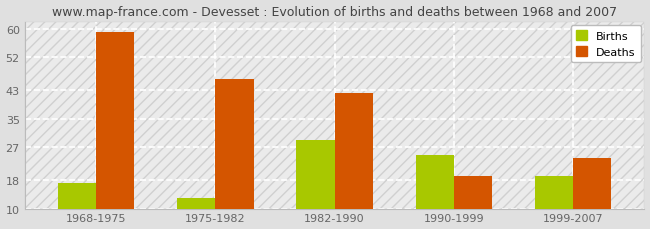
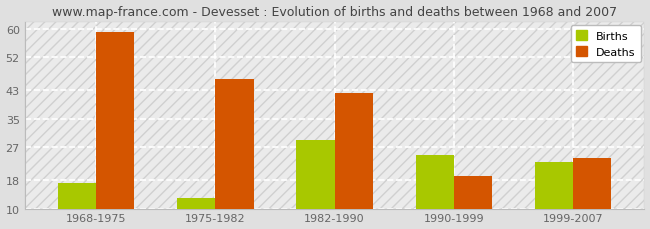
Births/1999-2007: 19 -> 23
